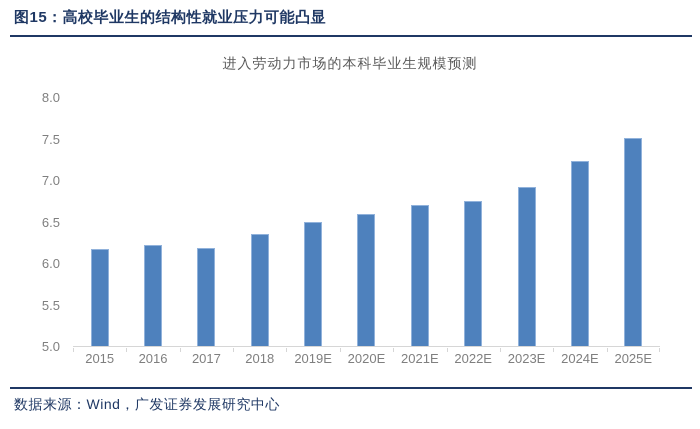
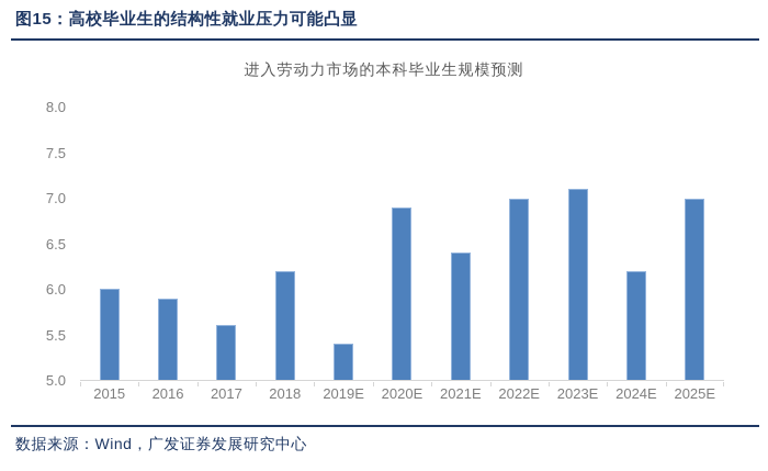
2015: 6.2 -> 6.0
2016: 6.2 -> 5.9
2017: 6.2 -> 5.6
2018: 6.3 -> 6.2
2019E: 6.5 -> 5.4
2020E: 6.6 -> 6.9
2021E: 6.7 -> 6.4
2022E: 6.8 -> 7.0
2023E: 6.9 -> 7.1
2024E: 7.2 -> 6.2
2025E: 7.5 -> 7.0
